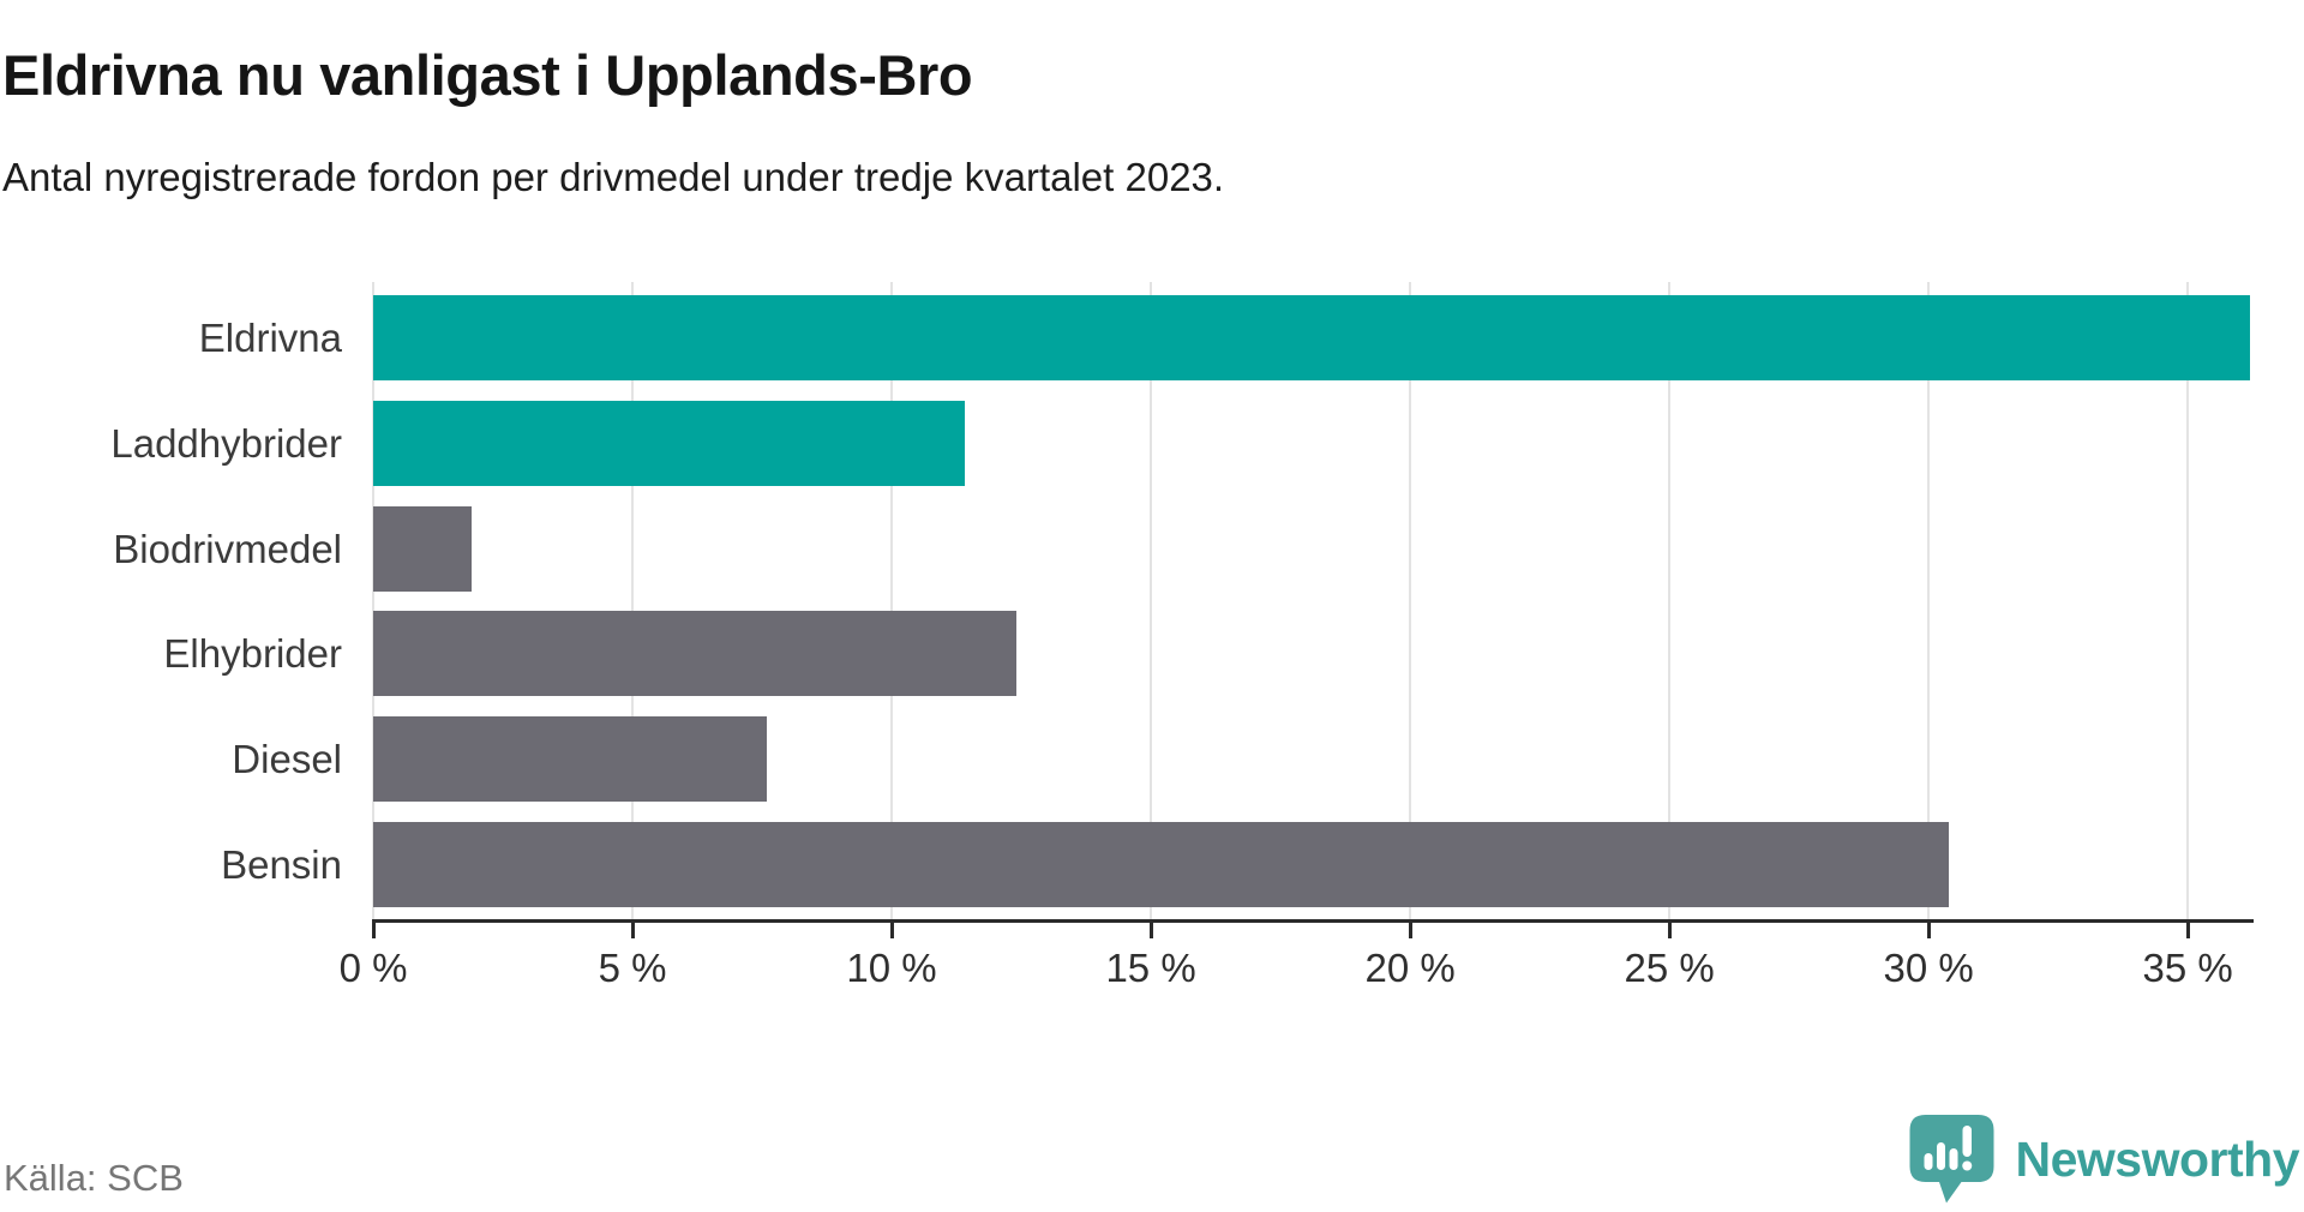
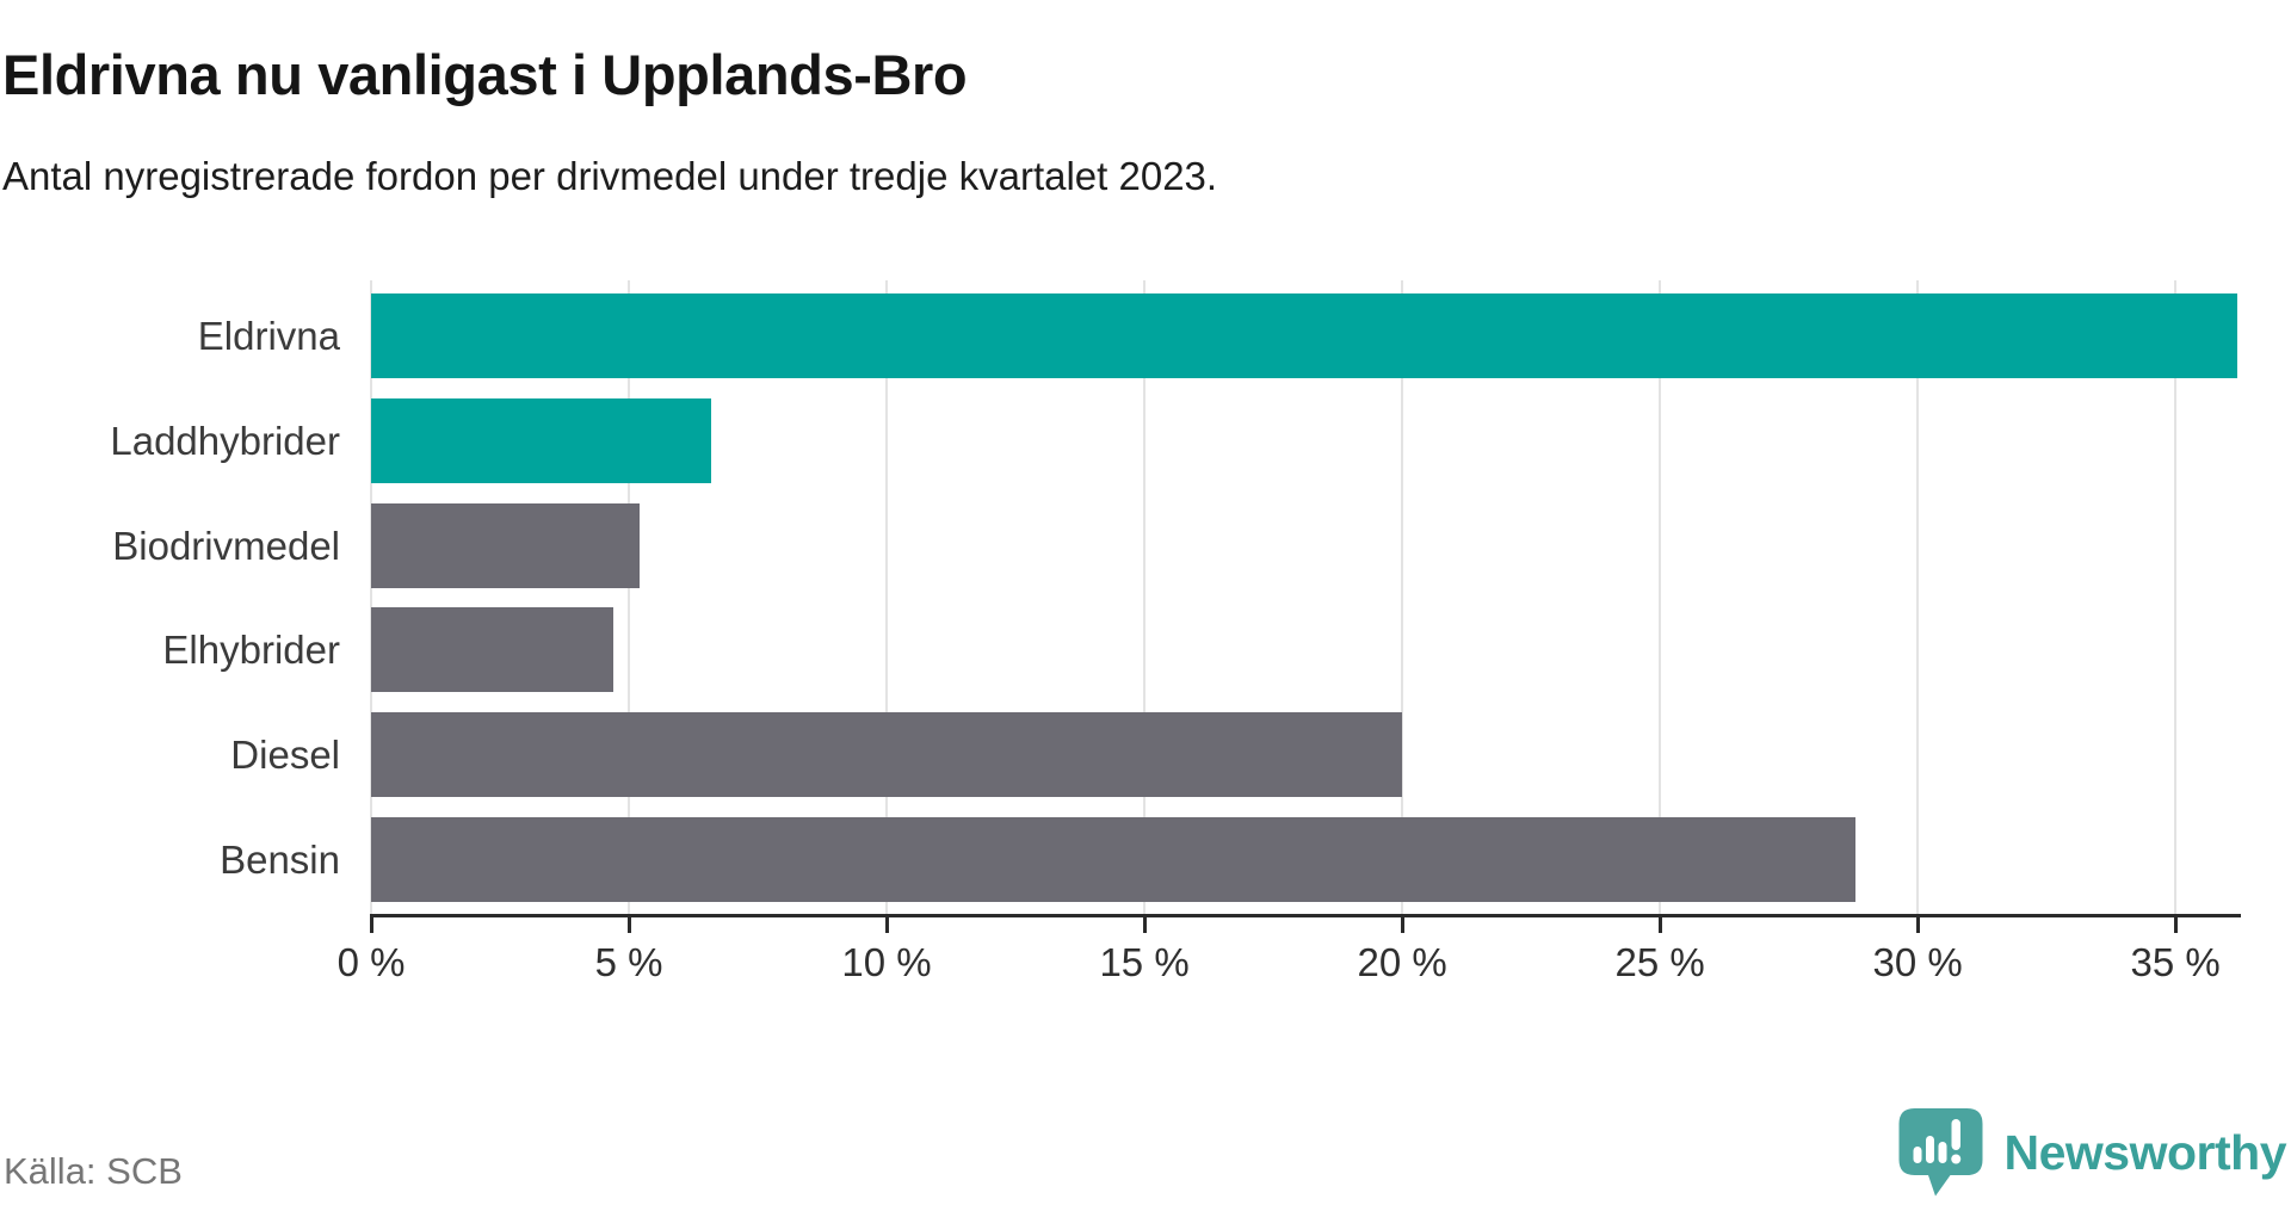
Laddhybrider: 11.4% -> 6.6%
Biodrivmedel: 1.9% -> 5.2%
Elhybrider: 12.4% -> 4.7%
Diesel: 7.6% -> 20.0%
Bensin: 30.4% -> 28.8%
